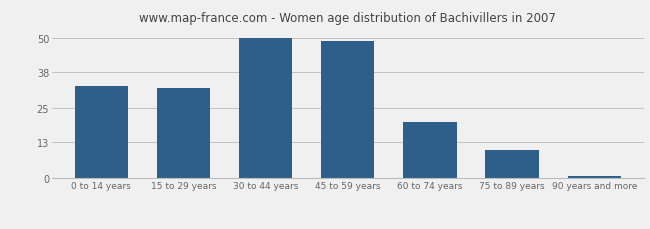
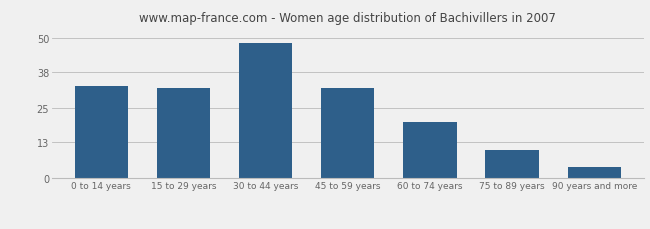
30 to 44 years: 50 -> 48
45 to 59 years: 49 -> 32
90 years and more: 1 -> 4
